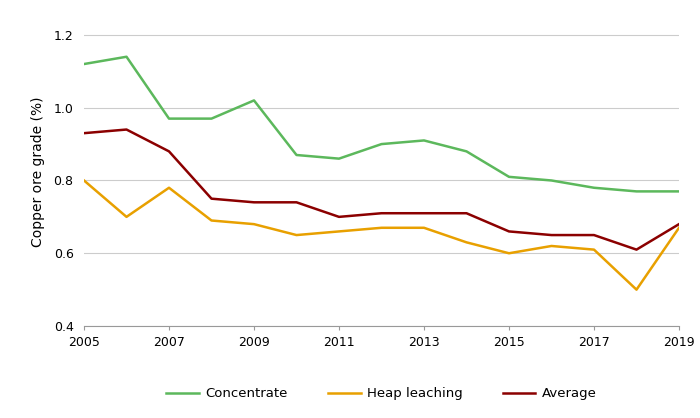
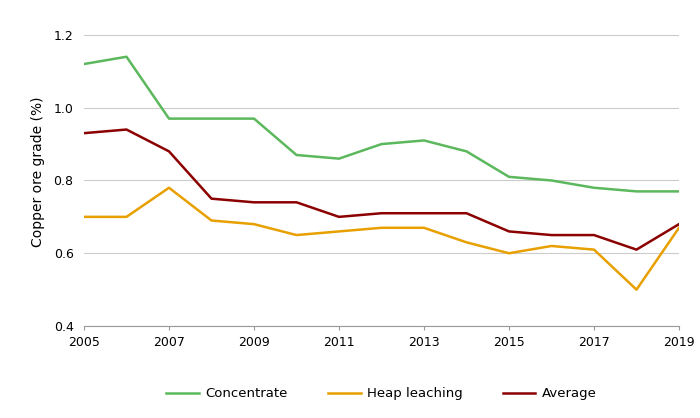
Heap leaching/2005: 0.80 -> 0.70
Concentrate/2009: 1.02 -> 0.97
